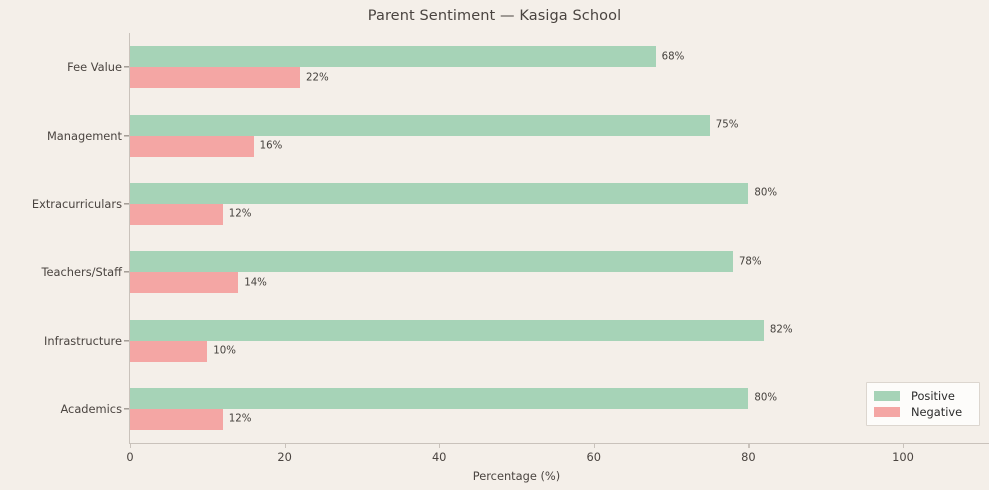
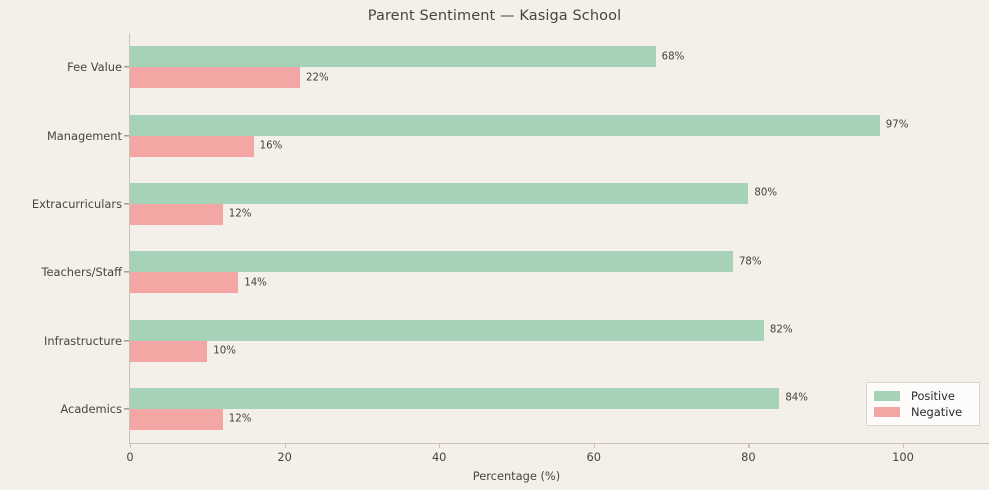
Positive/Academics: 80% -> 84%
Positive/Management: 75% -> 97%
